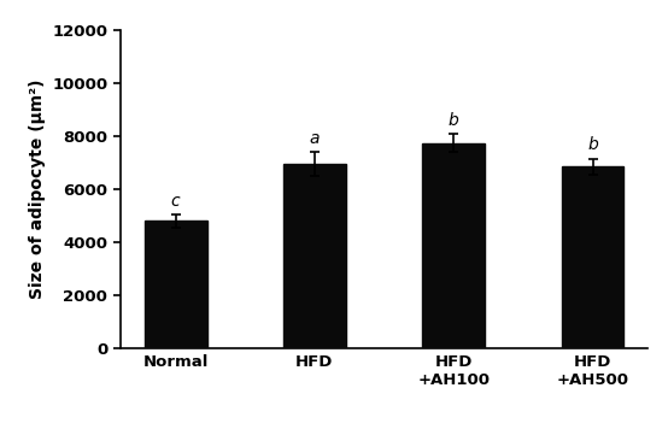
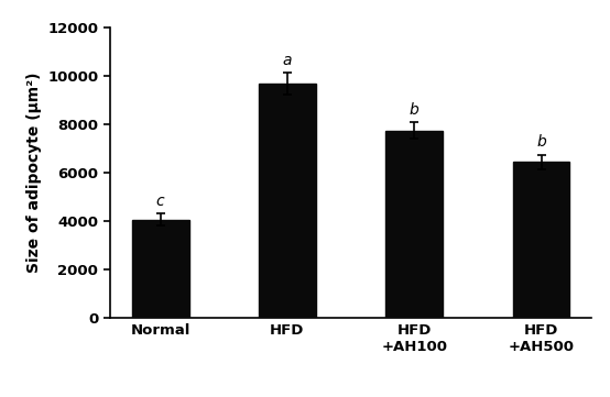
Normal: 4800 -> 4050
HFD: 6950 -> 9680
HFD +AH500: 6850 -> 6450
